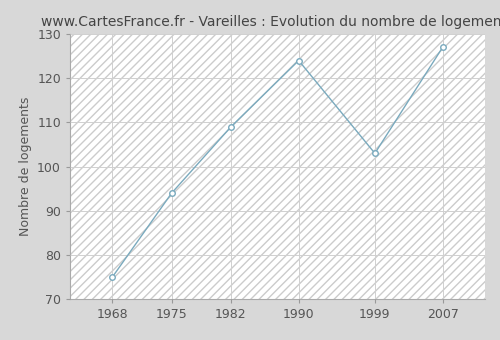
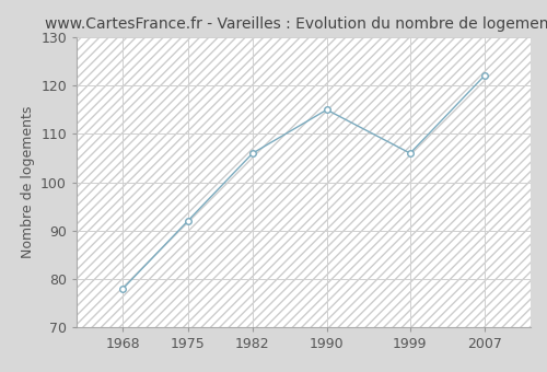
1968: 75 -> 78
1975: 94 -> 92
1982: 109 -> 106
1990: 124 -> 115
1999: 103 -> 106
2007: 127 -> 122
